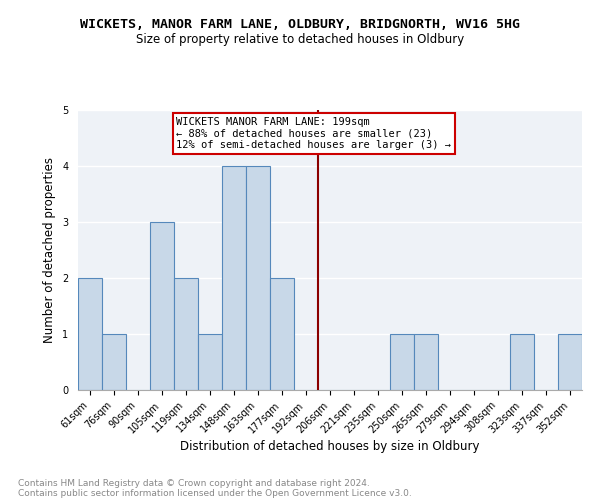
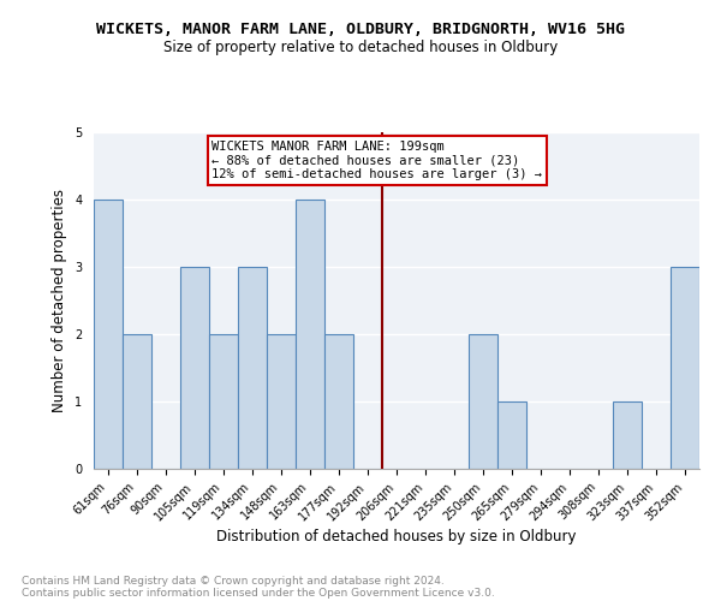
61sqm: 2 -> 4
76sqm: 1 -> 2
134sqm: 1 -> 3
148sqm: 4 -> 2
250sqm: 1 -> 2
352sqm: 1 -> 3
